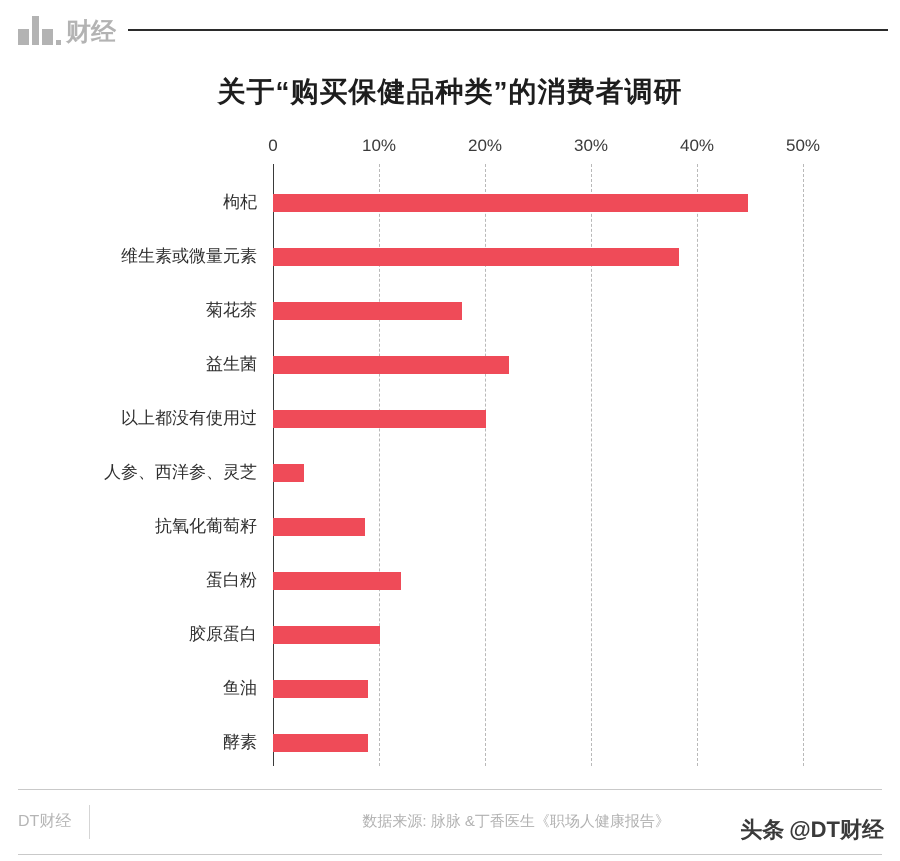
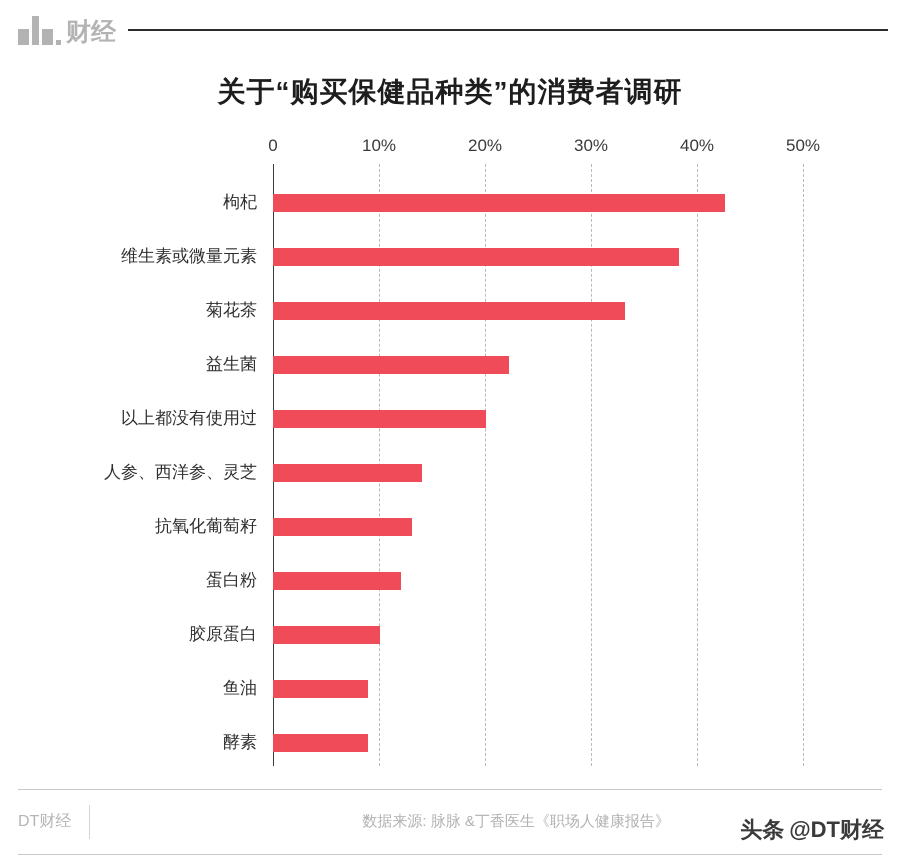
枸杞: 44.8% -> 42.6%
菊花茶: 17.8% -> 33.2%
人参、西洋参、灵芝: 2.9% -> 14.1%
抗氧化葡萄籽: 8.7% -> 13.1%
